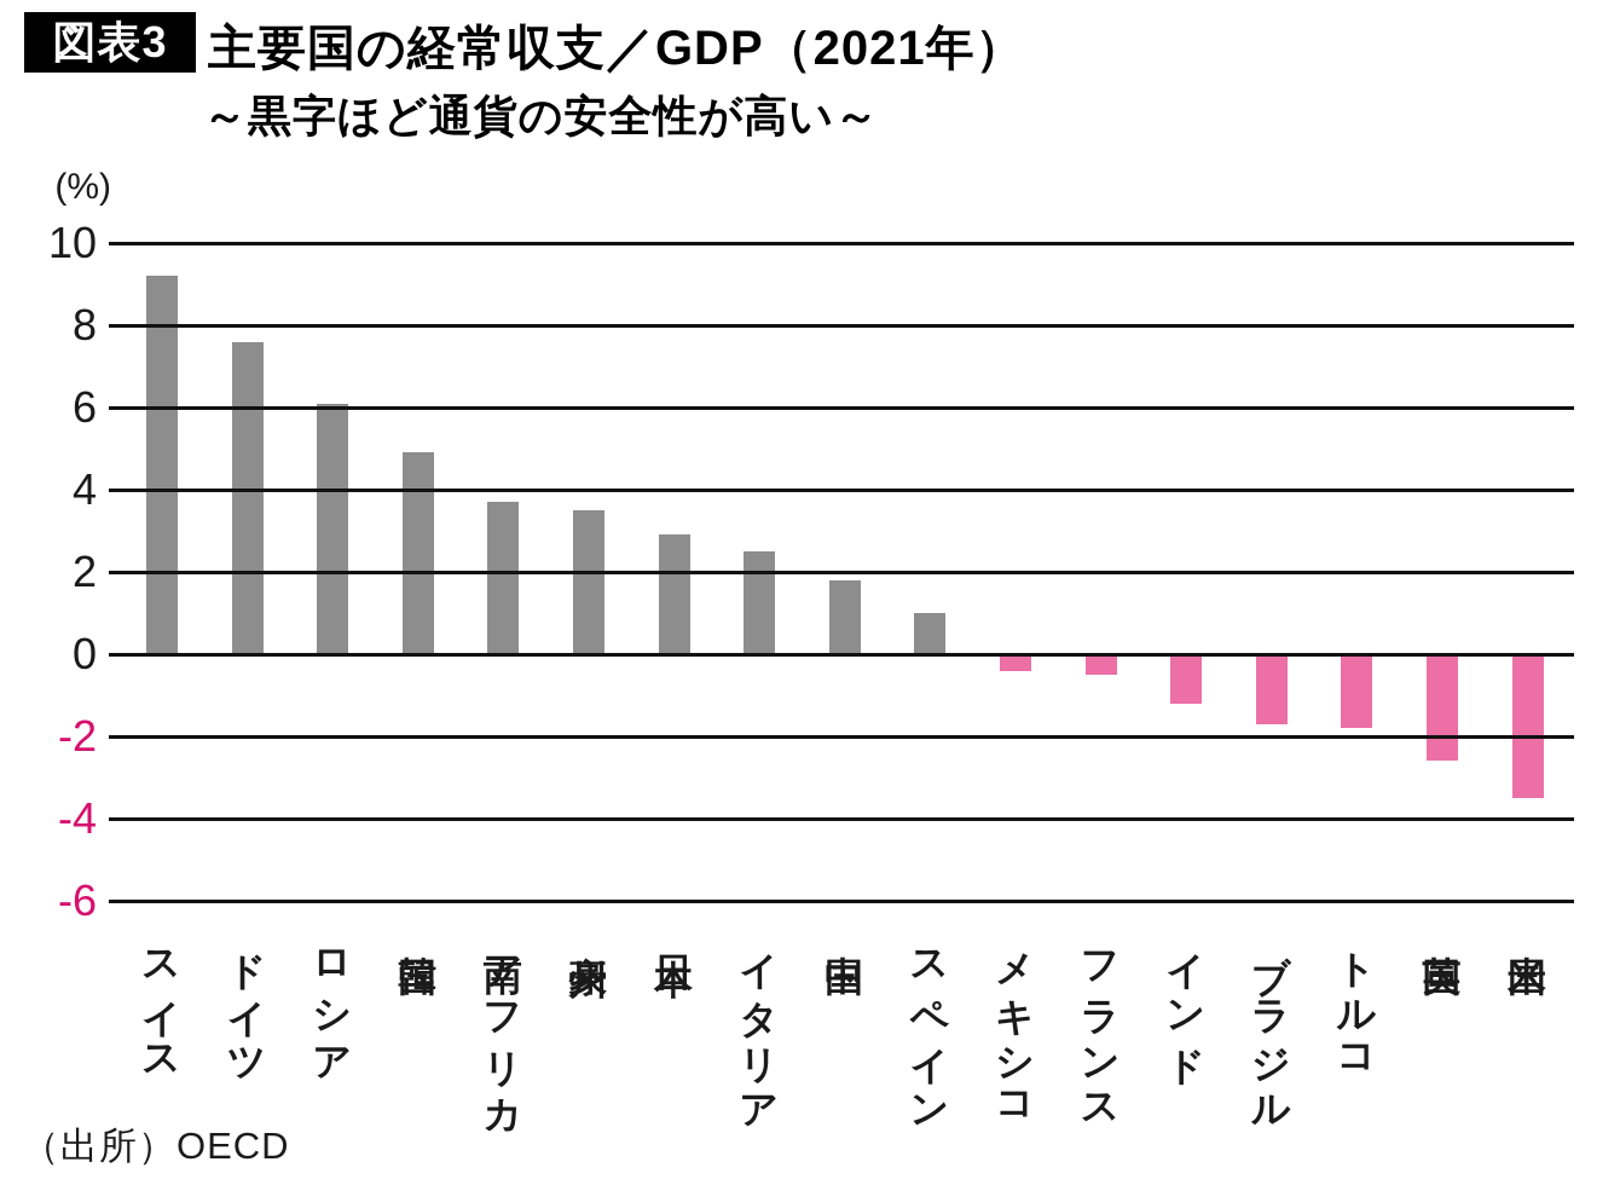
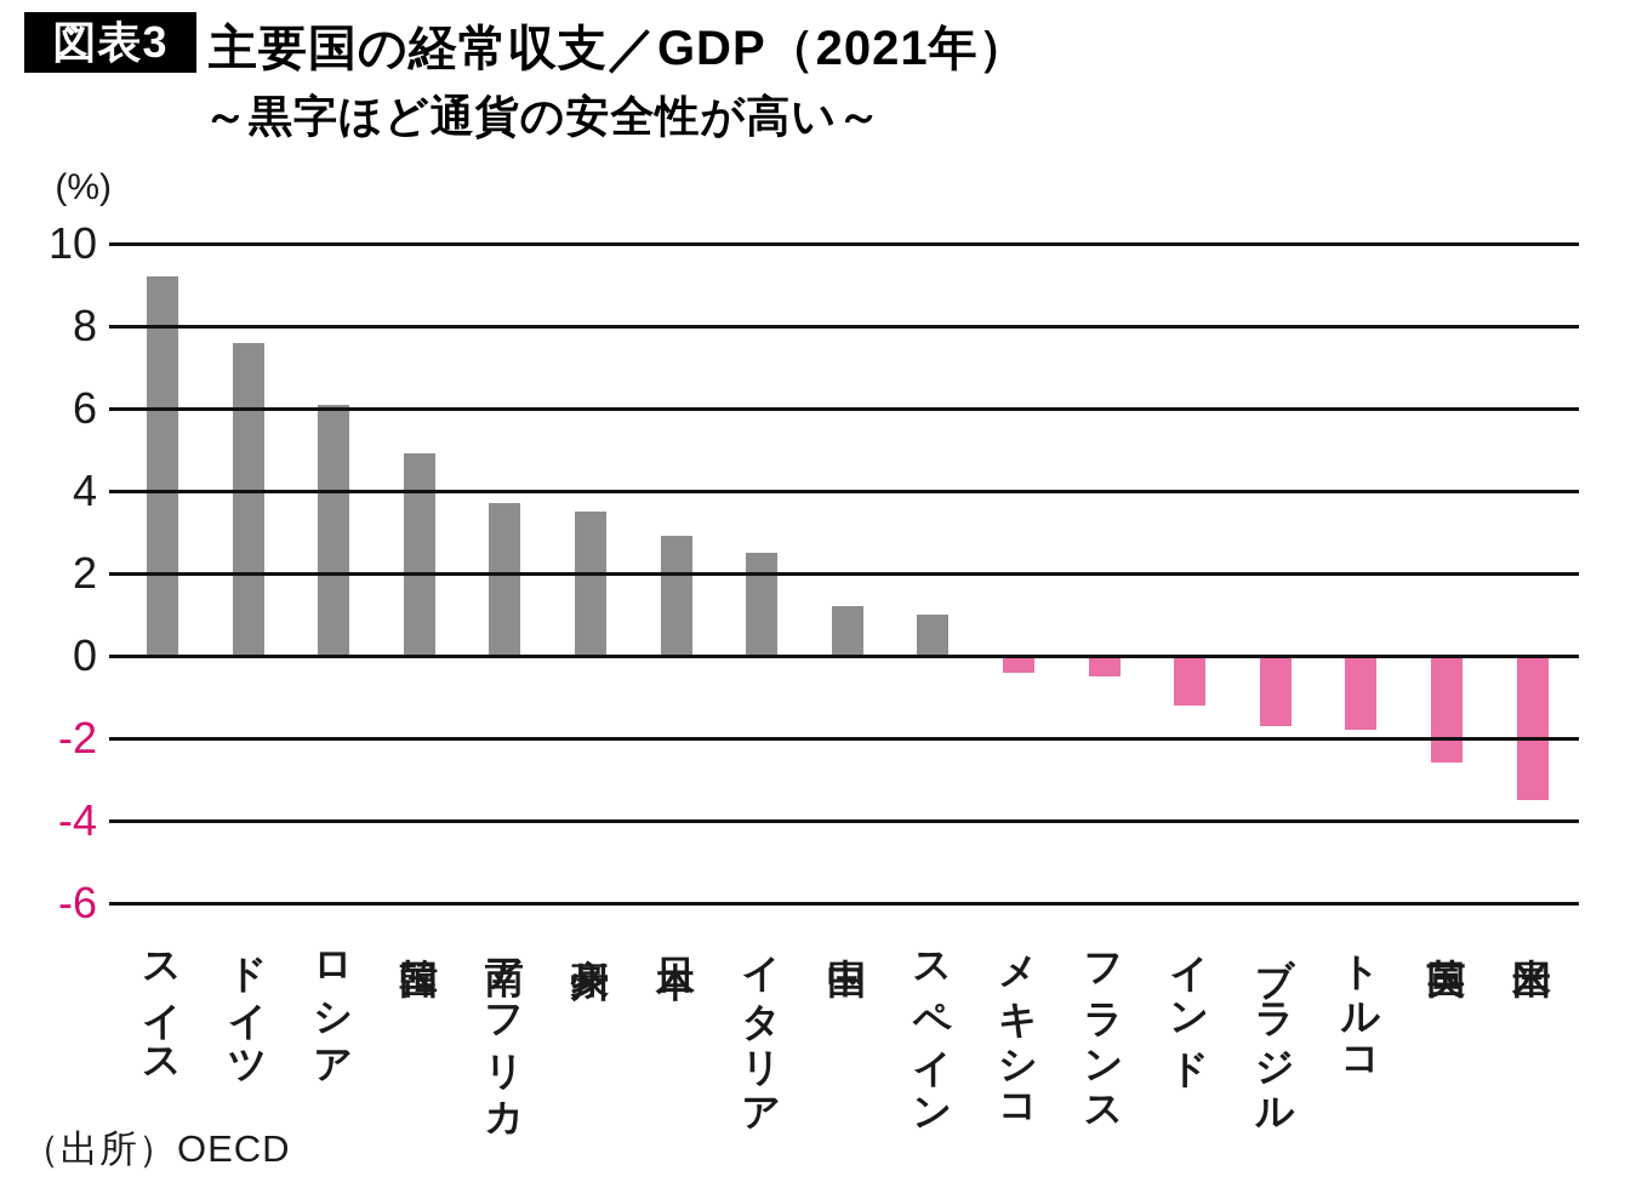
中国: 1.8 -> 1.2
